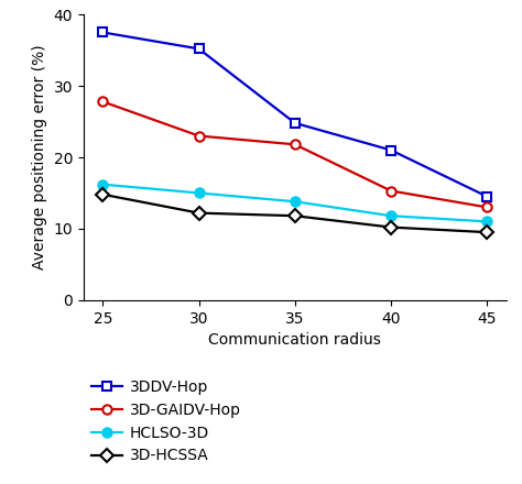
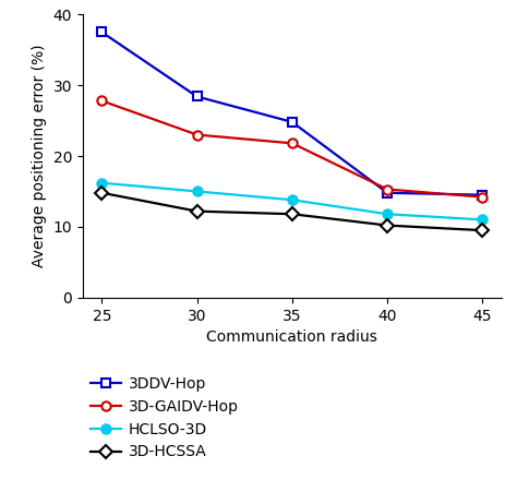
3DDV-Hop/30: 35.2 -> 28.4
3DDV-Hop/40: 21.0 -> 14.8
3D-GAIDV-Hop/45: 13.0 -> 14.2
